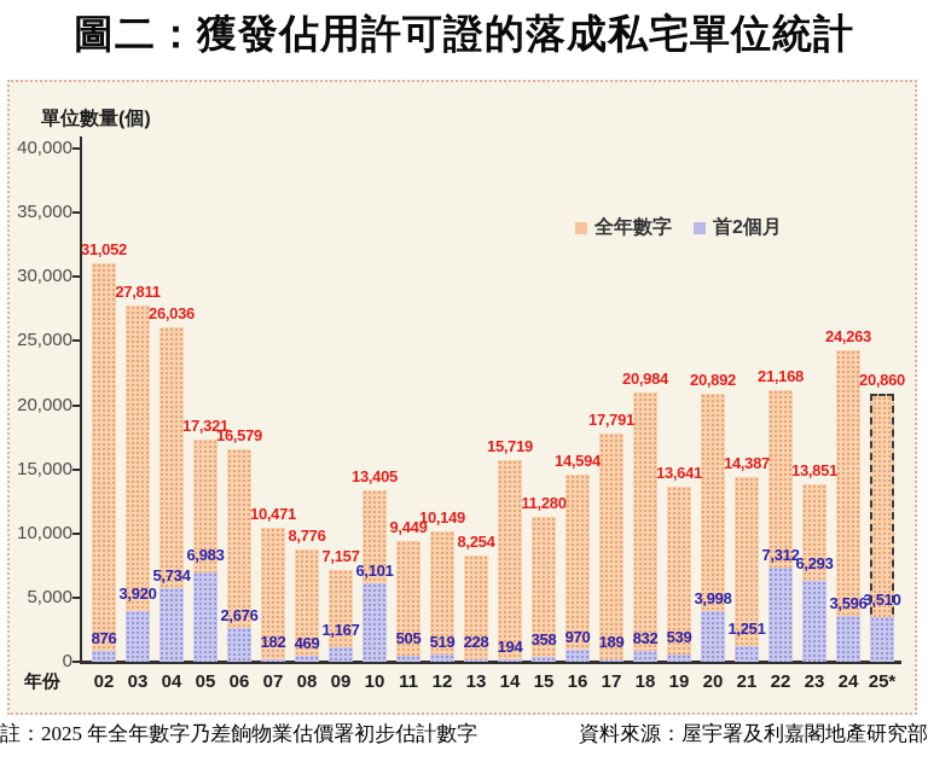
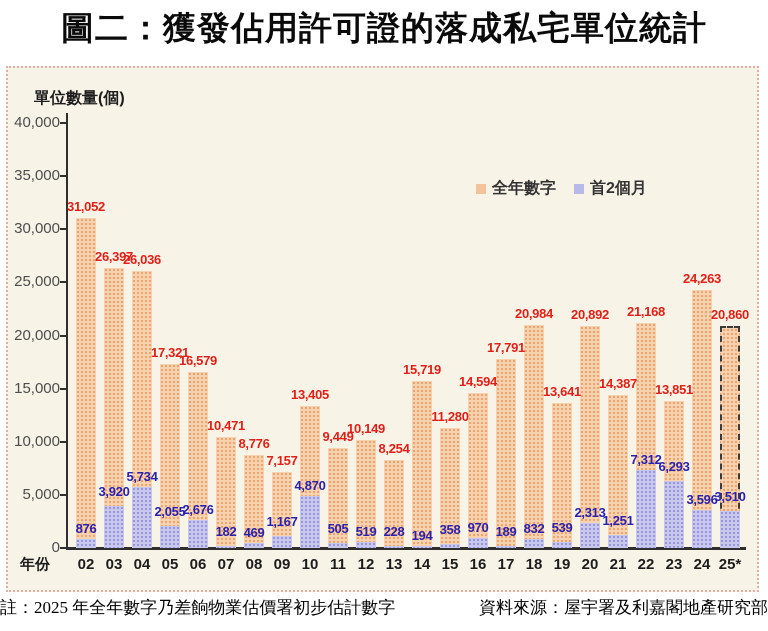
全年數字/03: 27,811 -> 26,397
首2個月/05: 6,983 -> 2,055
首2個月/10: 6,101 -> 4,870
首2個月/20: 3,998 -> 2,313
